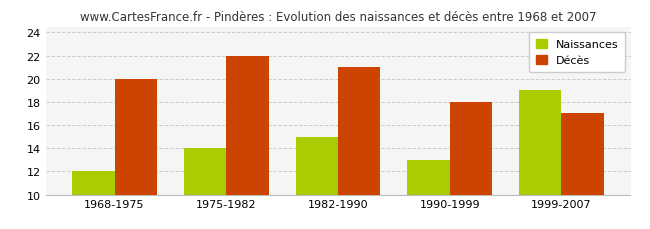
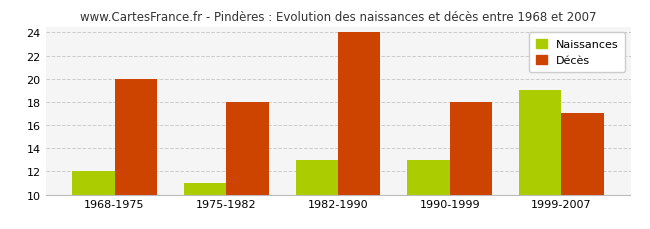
Naissances/1975-1982: 14 -> 11
Décès/1975-1982: 22 -> 18
Naissances/1982-1990: 15 -> 13
Décès/1982-1990: 21 -> 24
